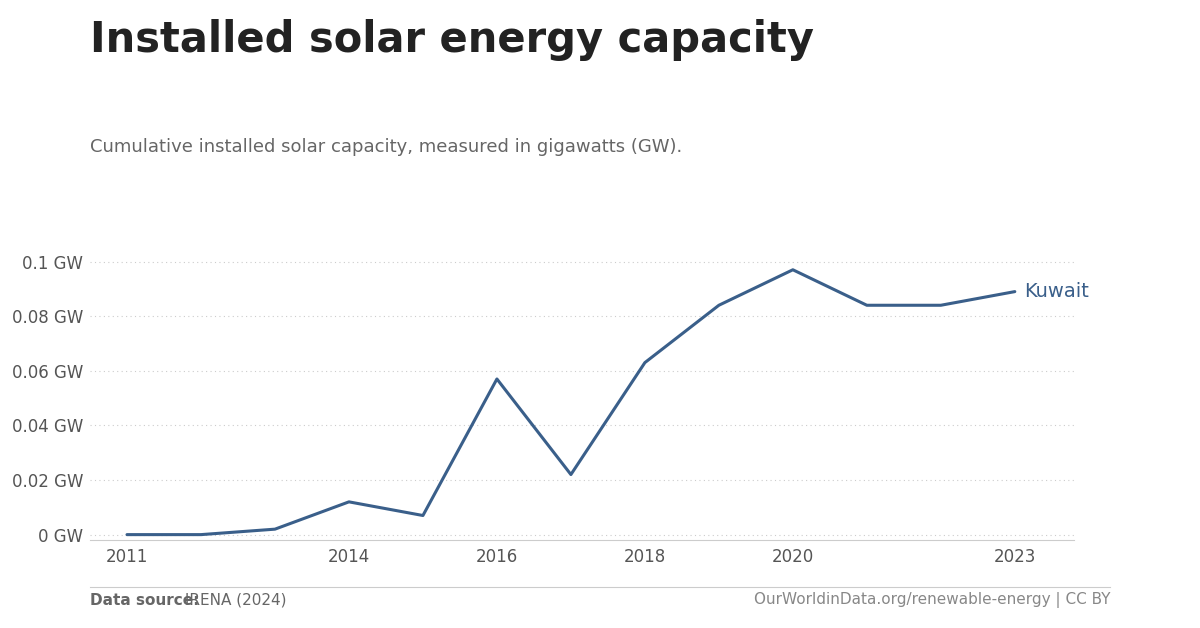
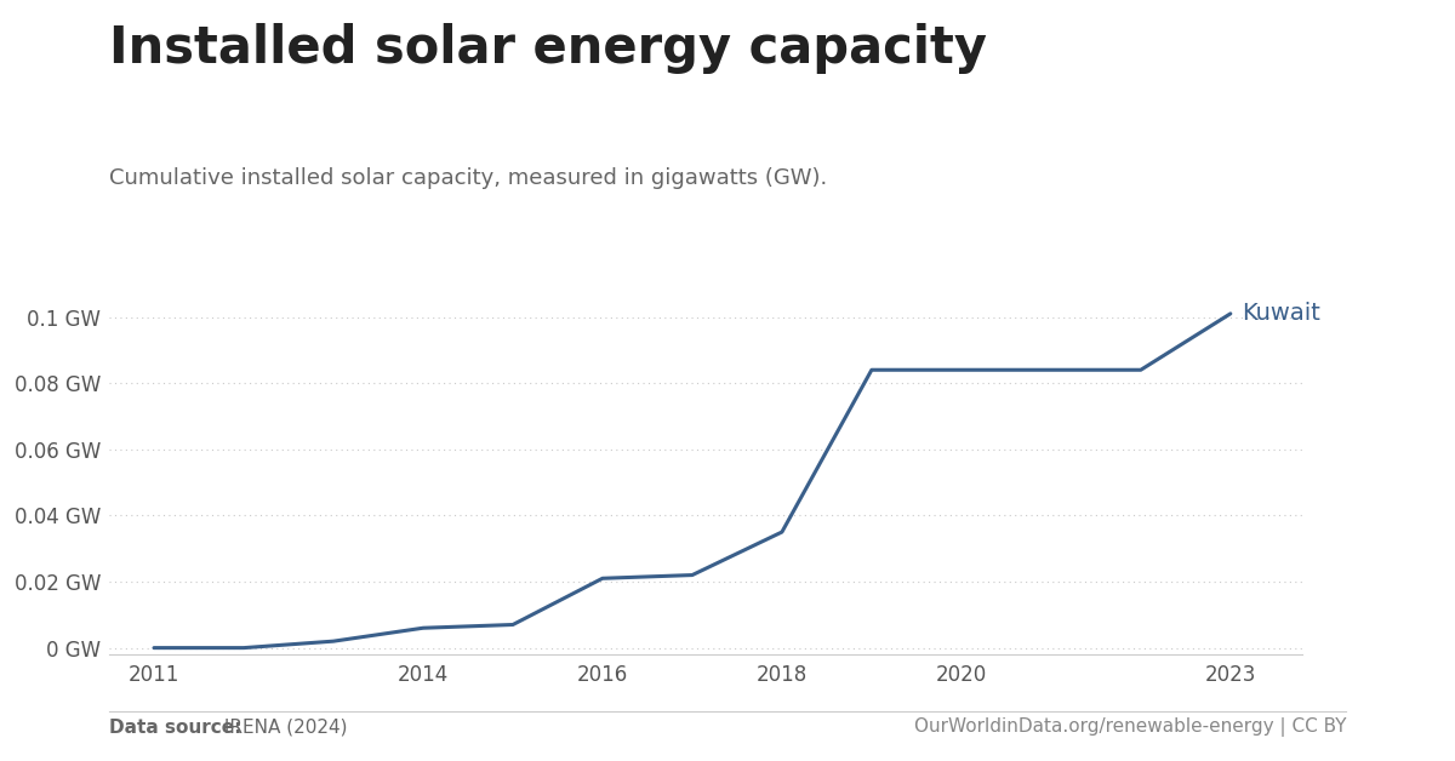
2014: 0.012 GW -> 0.006 GW
2016: 0.057 GW -> 0.021 GW
2018: 0.063 GW -> 0.035 GW
2020: 0.097 GW -> 0.084 GW
2023: 0.089 GW -> 0.101 GW
